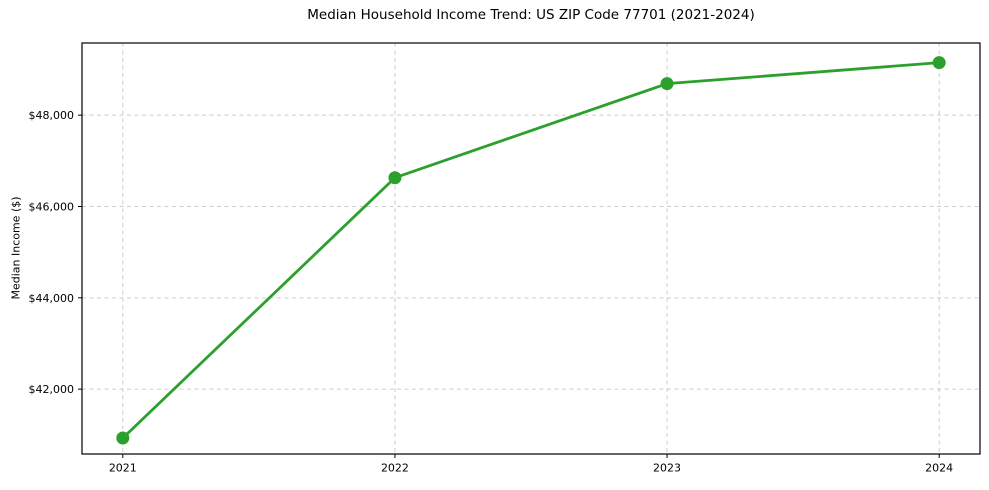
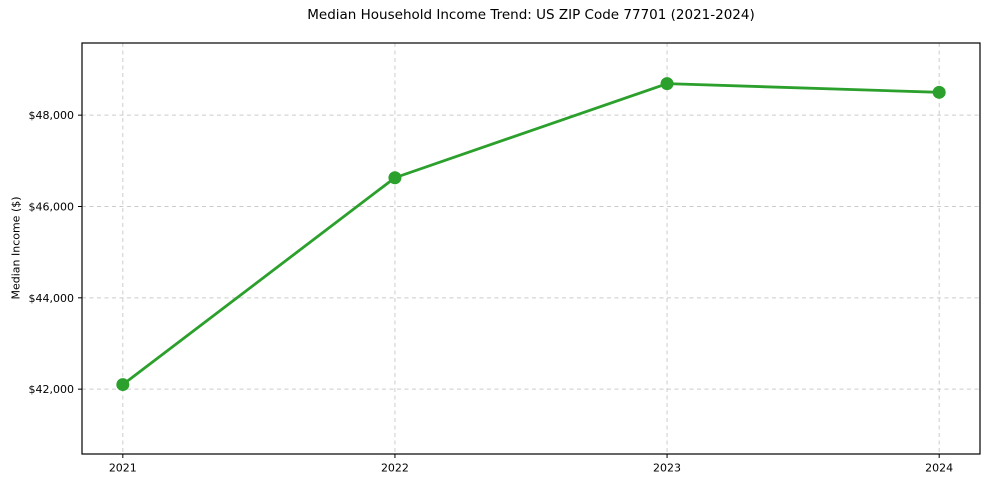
2021: $40900 -> $42100
2024: $49200 -> $48500
